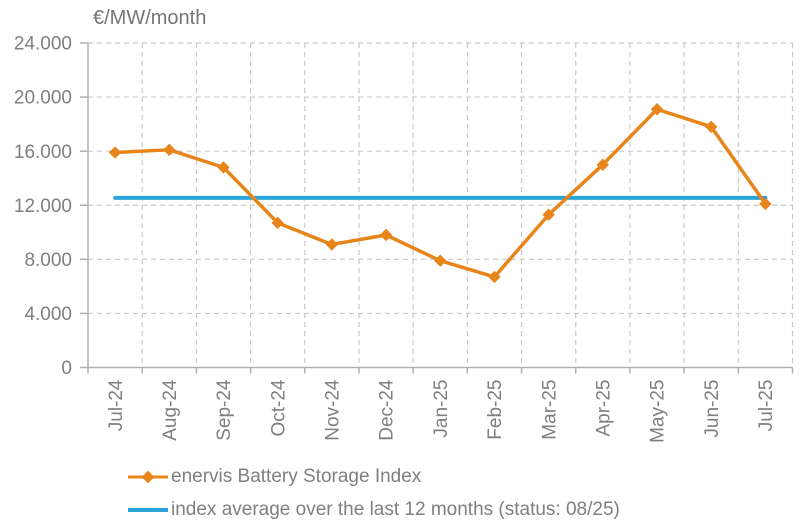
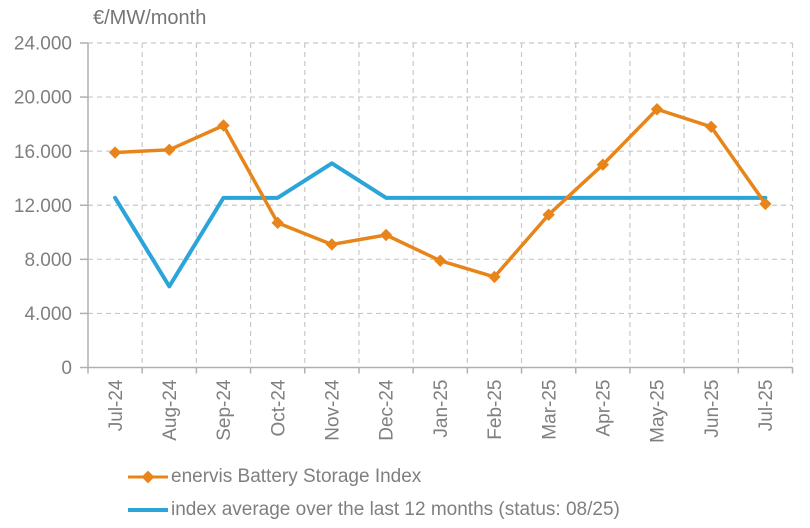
index average over the last 12 months (status: 08/25)/Aug-24: 12600 -> 6000
enervis Battery Storage Index/Sep-24: 14800 -> 17900
index average over the last 12 months (status: 08/25)/Nov-24: 12600 -> 15100
